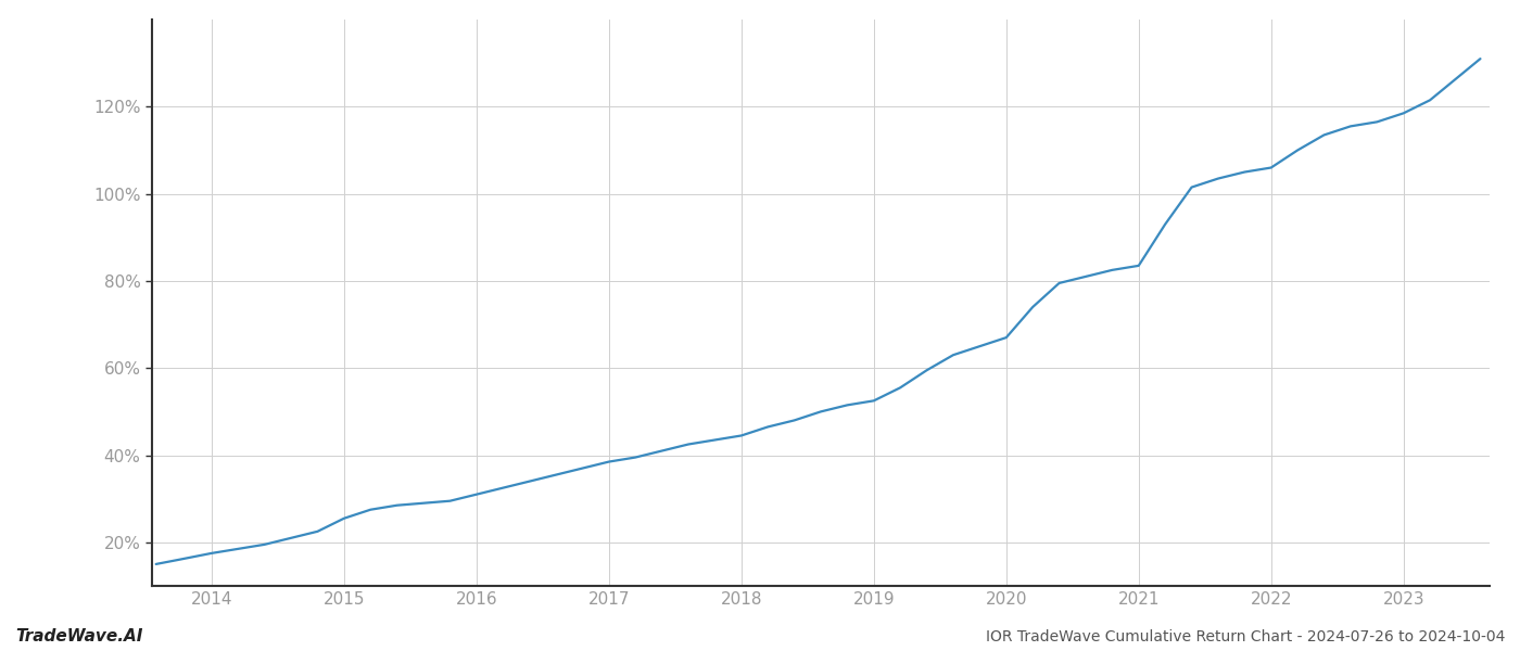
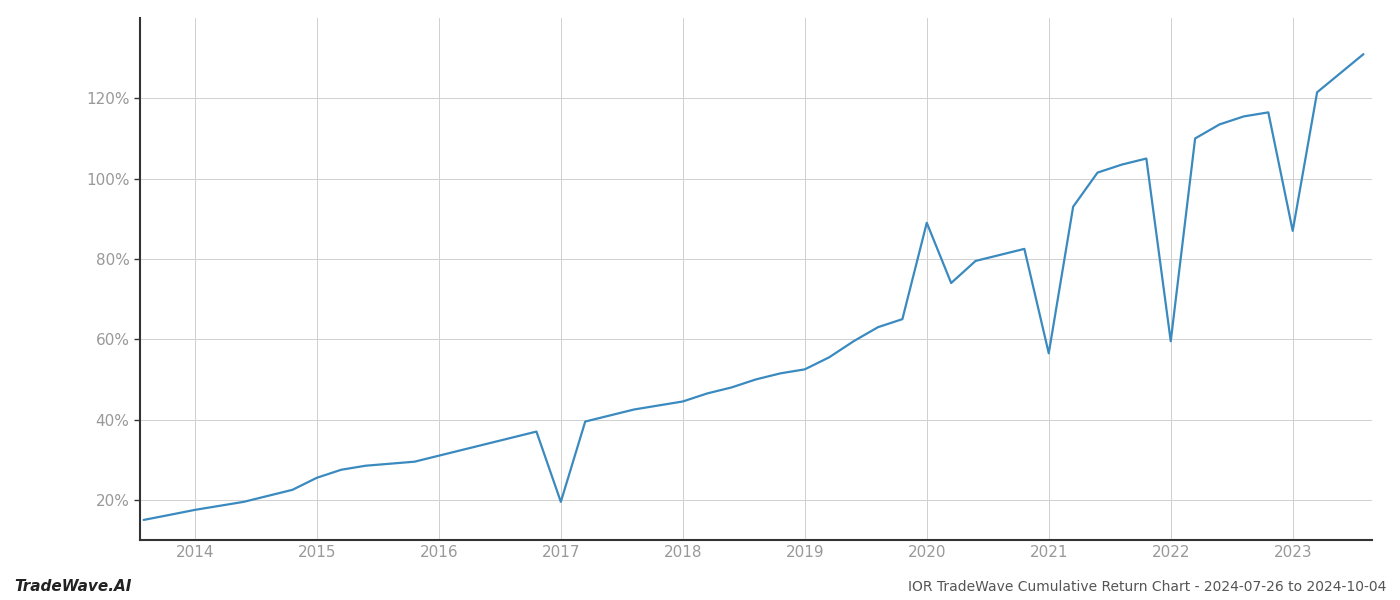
2017: 38.5% -> 19.5%
2020: 67.0% -> 89.0%
2021: 83.5% -> 56.5%
2022: 106.0% -> 59.5%
2023: 118.5% -> 87.0%
